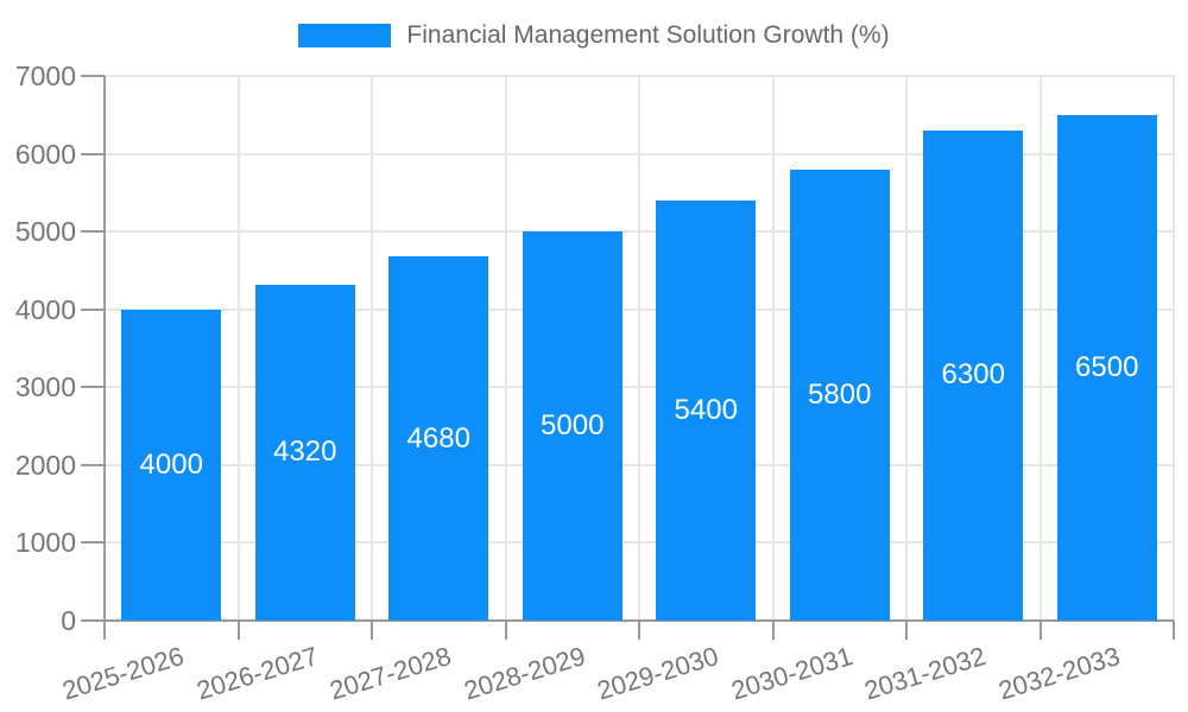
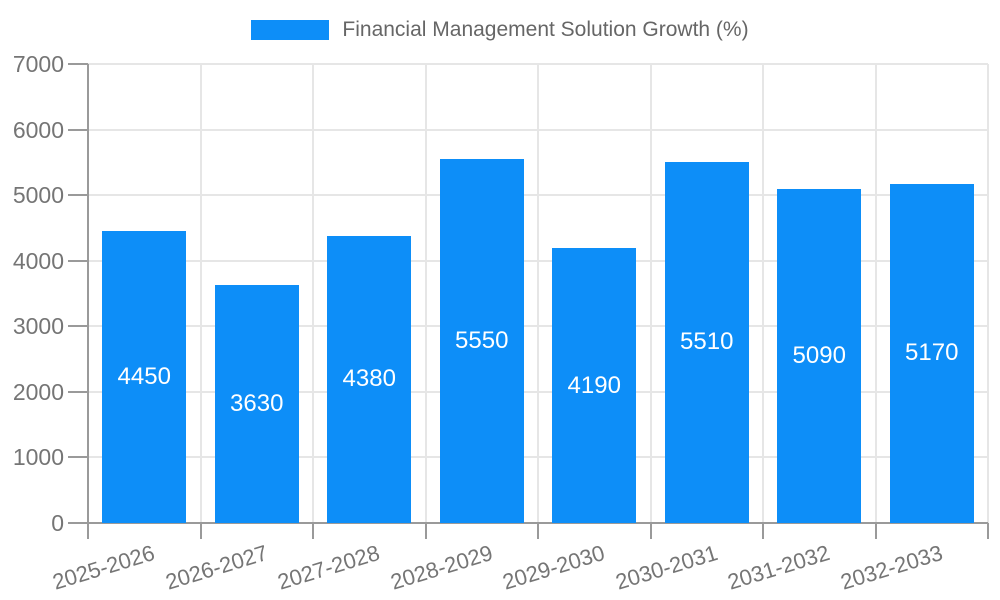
2025-2026: 4000 -> 4450
2026-2027: 4320 -> 3630
2027-2028: 4680 -> 4380
2028-2029: 5000 -> 5550
2029-2030: 5400 -> 4190
2030-2031: 5800 -> 5510
2031-2032: 6300 -> 5090
2032-2033: 6500 -> 5170
